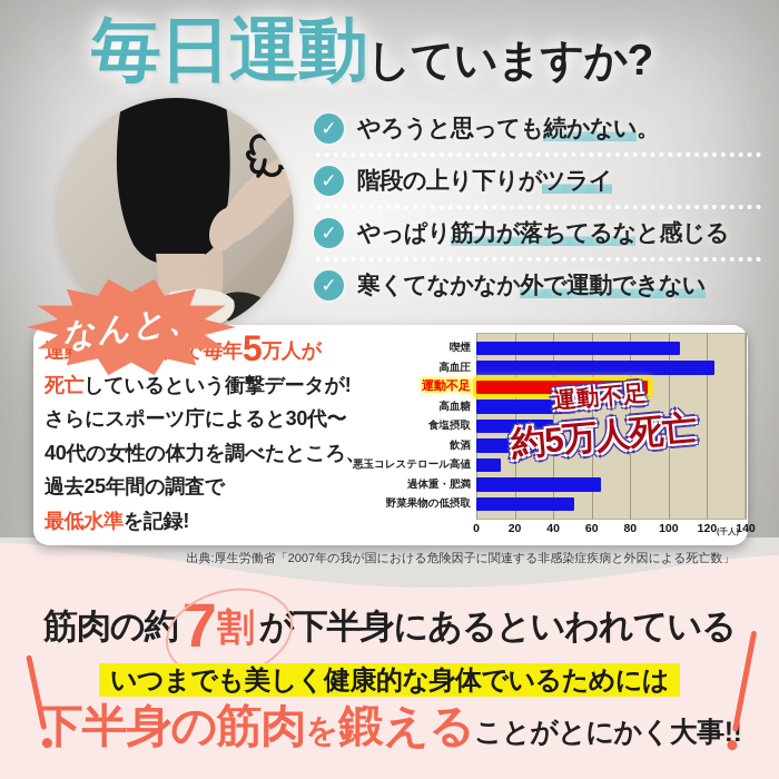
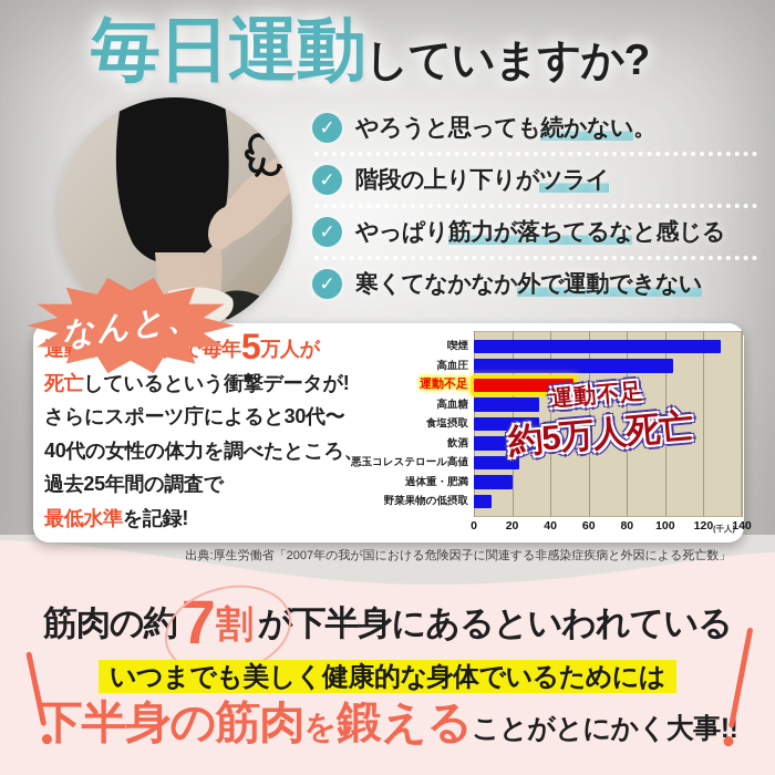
喫煙: 106 -> 129
高血圧: 124 -> 104
運動不足: 89 -> 52
高血糖: 45 -> 34
食塩摂取: 40 -> 34
悪玉コレステロール高値: 13 -> 24
過体重・肥満: 65 -> 20
野菜果物の低摂取: 51 -> 9
